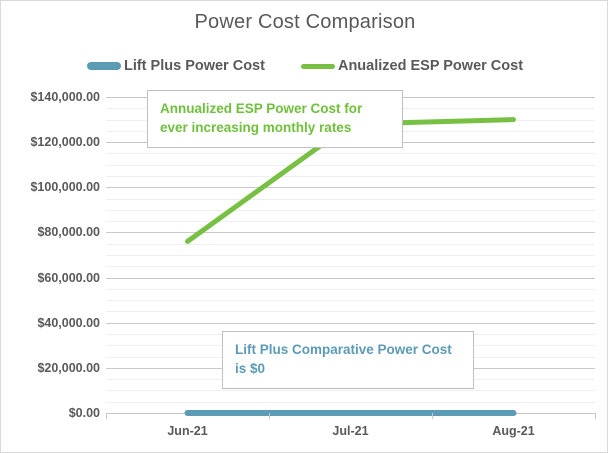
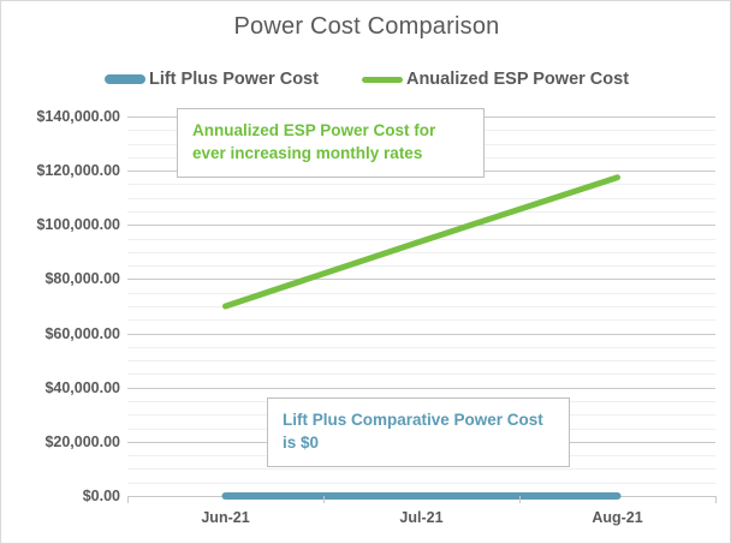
Anualized ESP Power Cost/Jun-21: $76000 -> $70000
Anualized ESP Power Cost/Jul-21: $128000 -> $94000
Anualized ESP Power Cost/Aug-21: $130000 -> $118000
